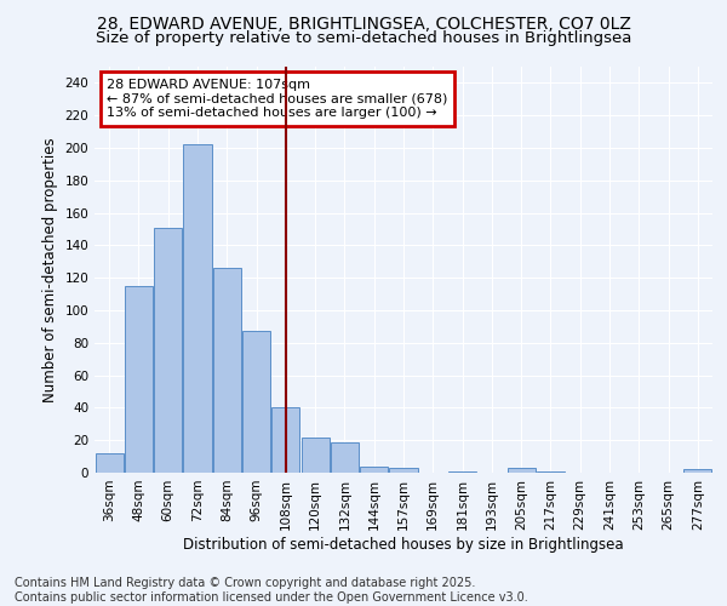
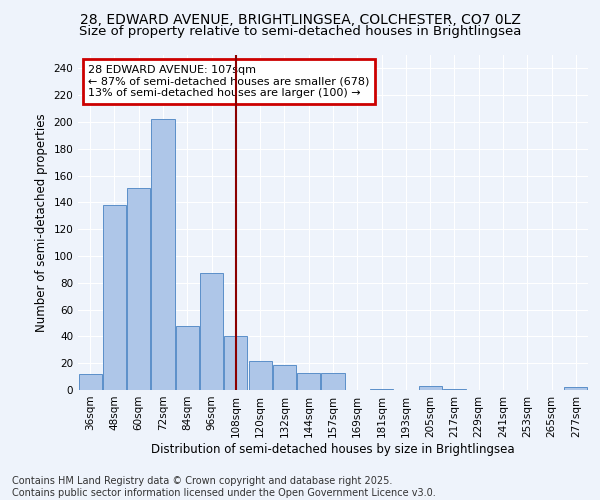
48sqm: 115 -> 138
84sqm: 126 -> 48
144sqm: 4 -> 13
157sqm: 3 -> 13
